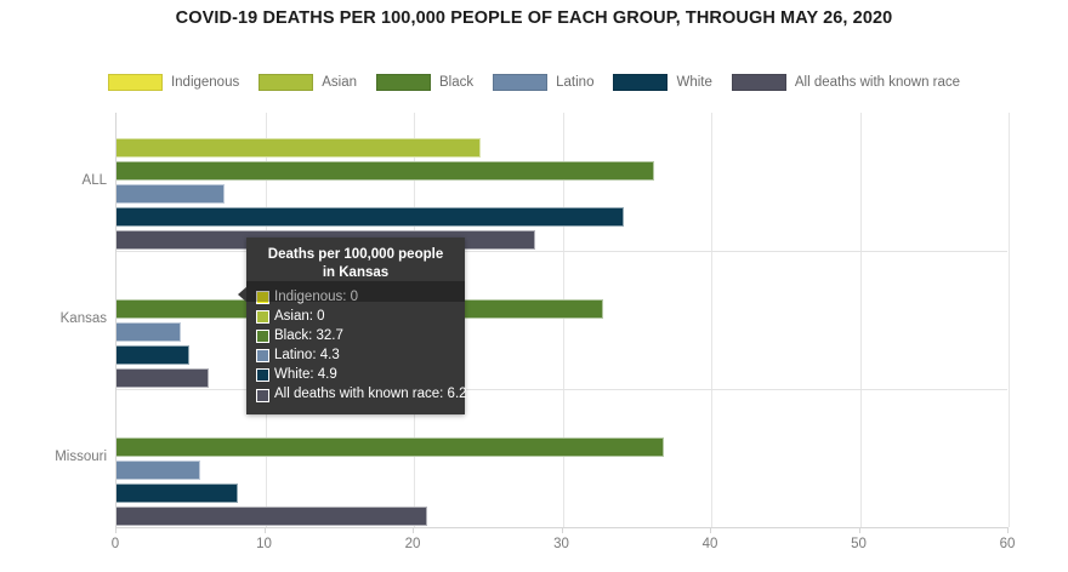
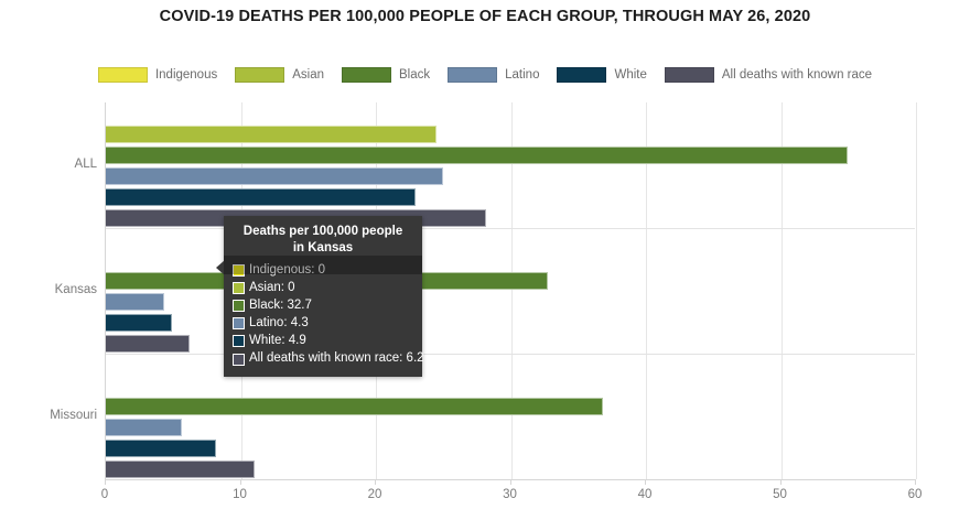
Black/ALL: 36.2 -> 54.9
Latino/ALL: 7.3 -> 25.0
White/ALL: 34.1 -> 22.9
All deaths with known race/Missouri: 20.9 -> 11.0
